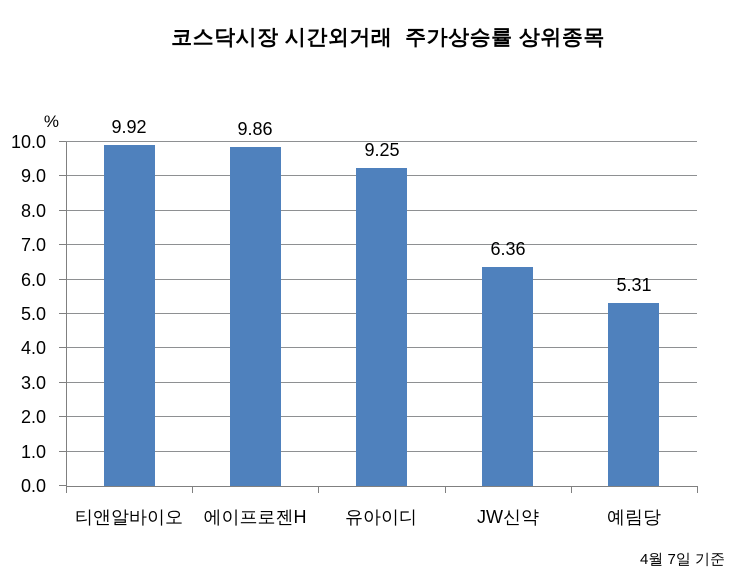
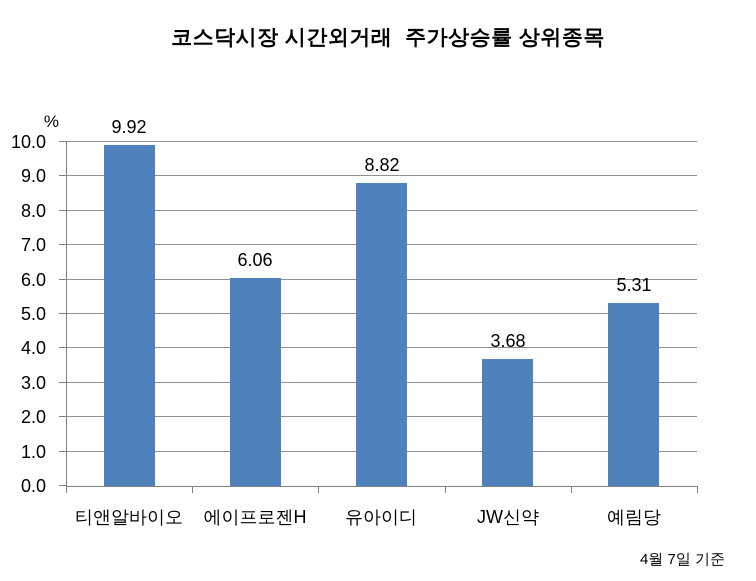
에이프로젠H: 9.86 -> 6.06
유아이디: 9.25 -> 8.82
JW신약: 6.36 -> 3.68
